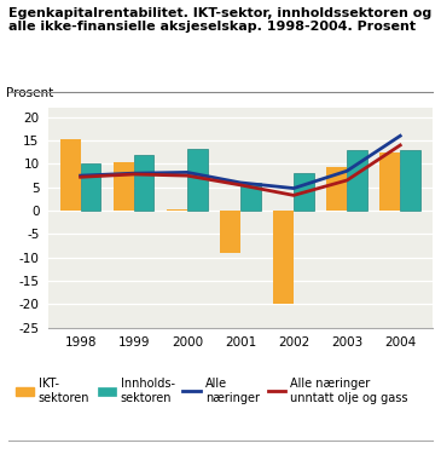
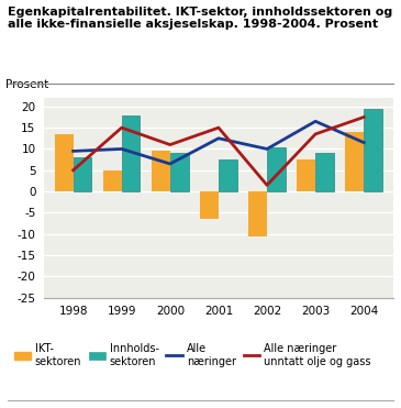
IKT- sektoren/1998: 15.2 -> 13.5
Alle næringer/1998: 7.5 -> 9.5
Alle næringer unntatt olje og gass/1998: 7.2 -> 5.0
Innholds- sektoren/1998: 10.0 -> 8.0
IKT- sektoren/1999: 10.4 -> 5.0
Alle næringer/1999: 8.0 -> 10.0
Alle næringer unntatt olje og gass/1999: 7.8 -> 15.0
Innholds- sektoren/1999: 12.0 -> 18.0
IKT- sektoren/2000: 0.2 -> 9.5
Alle næringer/2000: 8.2 -> 6.5
Alle næringer unntatt olje og gass/2000: 7.5 -> 11.0
Innholds- sektoren/2000: 13.3 -> 9.0
IKT- sektoren/2001: -9.0 -> -6.5
Alle næringer/2001: 6.0 -> 12.5
Alle næringer unntatt olje og gass/2001: 5.5 -> 15.0
Innholds- sektoren/2001: 6.0 -> 7.5
IKT- sektoren/2002: -20.0 -> -10.5
Alle næringer/2002: 4.8 -> 10.0
Alle næringer unntatt olje og gass/2002: 3.3 -> 1.5
Innholds- sektoren/2002: 8.0 -> 10.5
IKT- sektoren/2003: 9.3 -> 7.5
Alle næringer/2003: 8.5 -> 16.5
Alle næringer unntatt olje og gass/2003: 6.5 -> 13.5
Innholds- sektoren/2003: 13.0 -> 9.0
IKT- sektoren/2004: 12.5 -> 14.0
Alle næringer/2004: 16.0 -> 11.5
Alle næringer unntatt olje og gass/2004: 14.0 -> 17.5
Innholds- sektoren/2004: 13.0 -> 19.5
